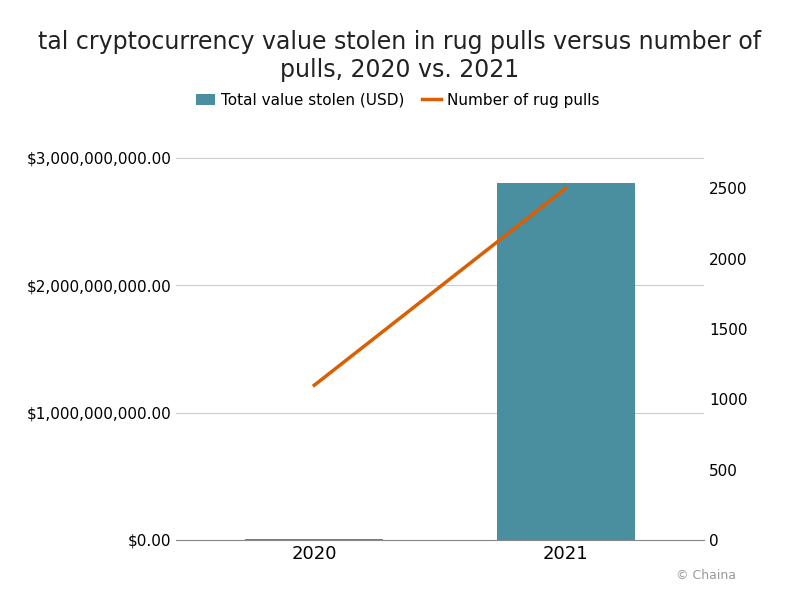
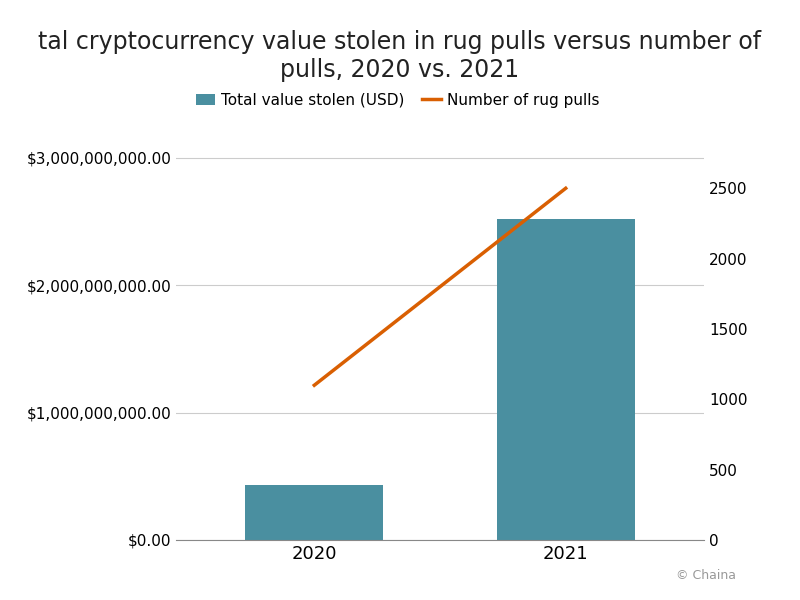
2020: $10,000,000 -> $430,000,000
2021: $2,800,000,000 -> $2,520,000,000
